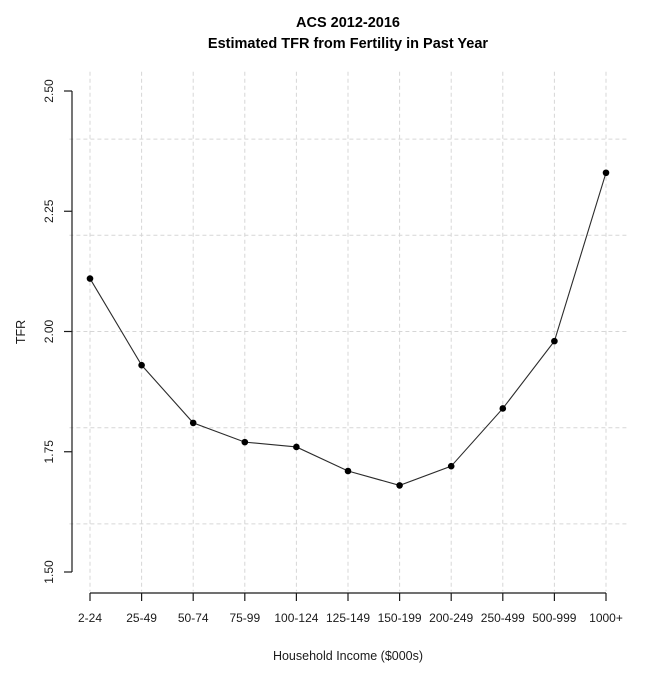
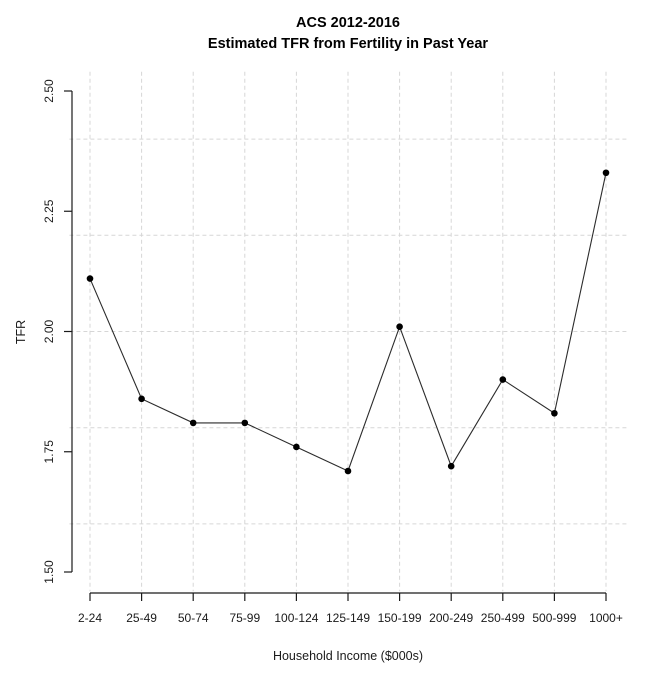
25-49: 1.93 -> 1.86
75-99: 1.77 -> 1.81
150-199: 1.68 -> 2.01
250-499: 1.84 -> 1.90
500-999: 1.98 -> 1.83
